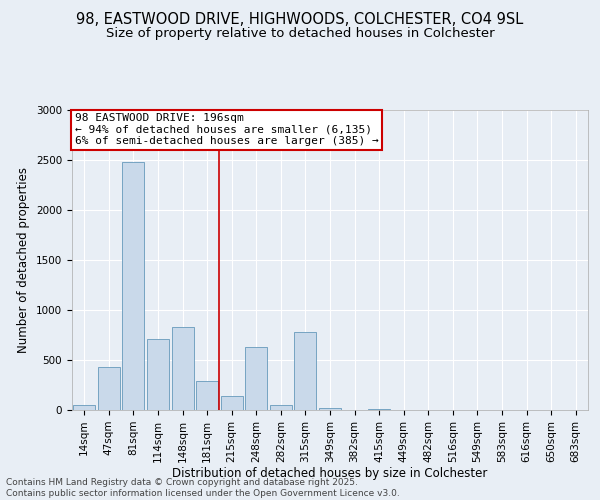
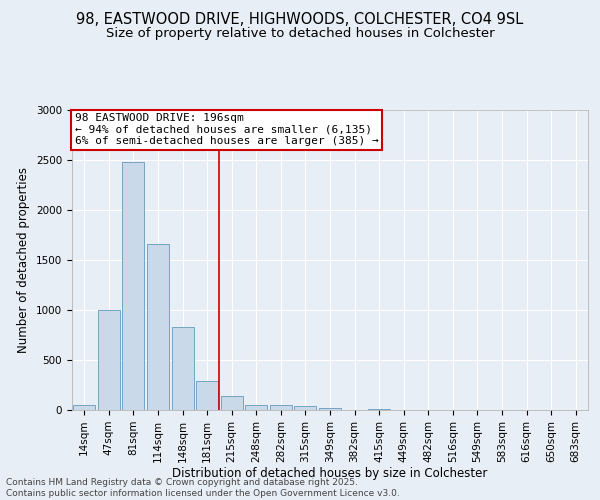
47sqm: 430 -> 1000
114sqm: 710 -> 1660
248sqm: 630 -> 60
315sqm: 780 -> 40
